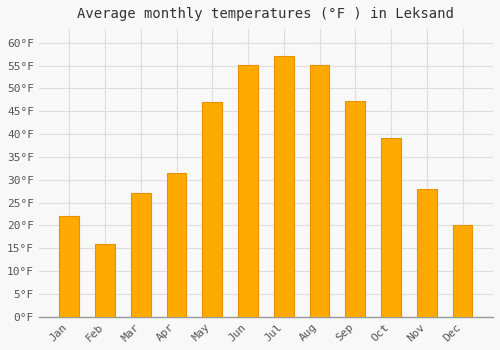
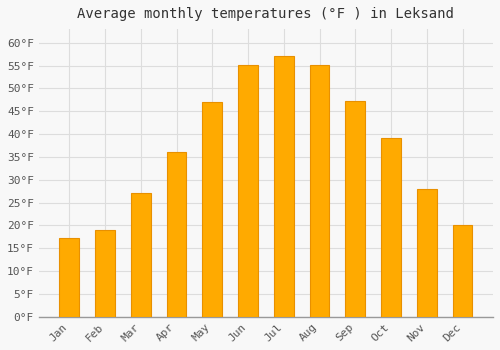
Jan: 22.0°F -> 17.2°F
Feb: 16.0°F -> 19.0°F
Apr: 31.5°F -> 36.0°F
